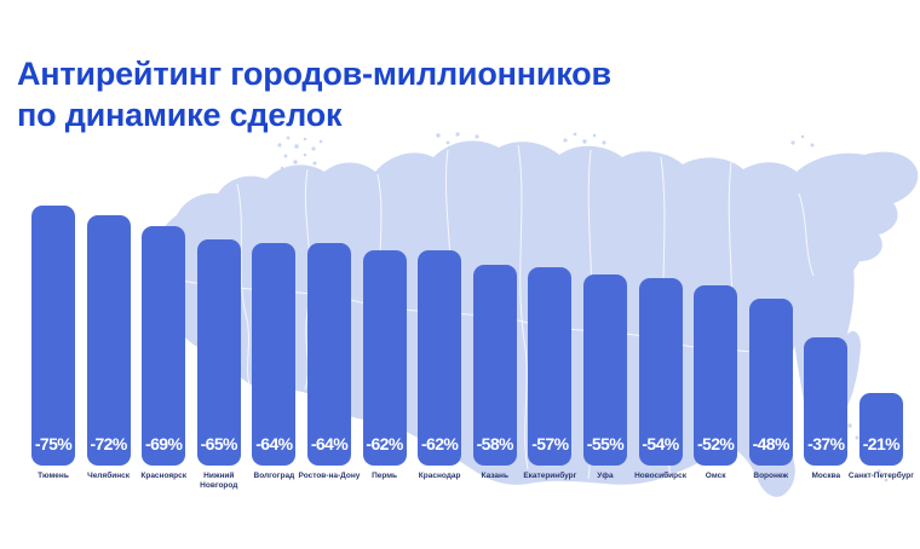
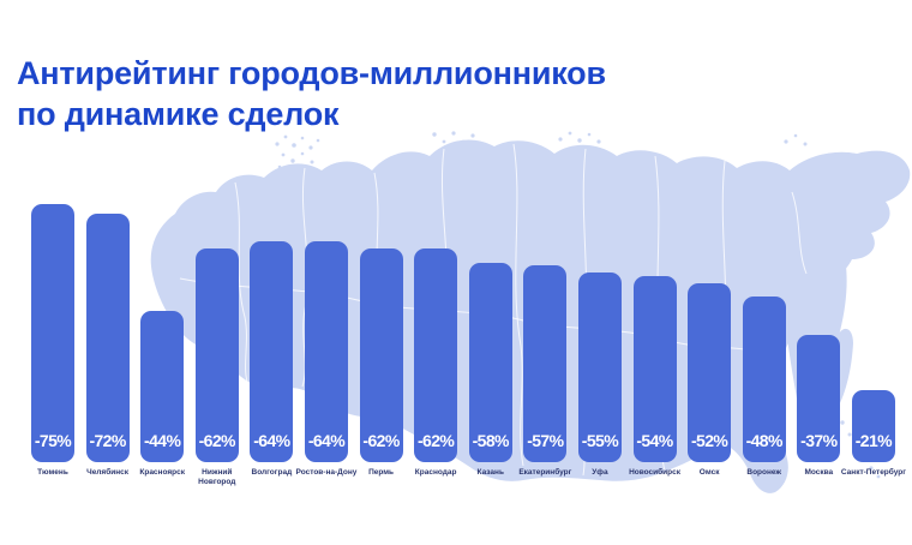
Красноярск: -69% -> -44%
Нижний Новгород: -65% -> -62%
